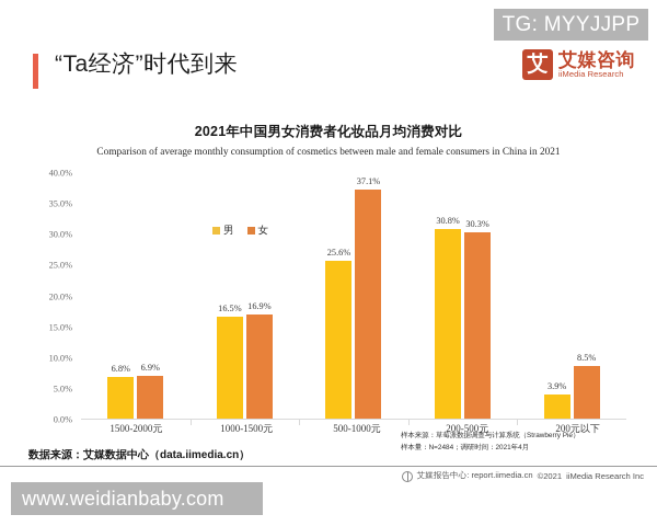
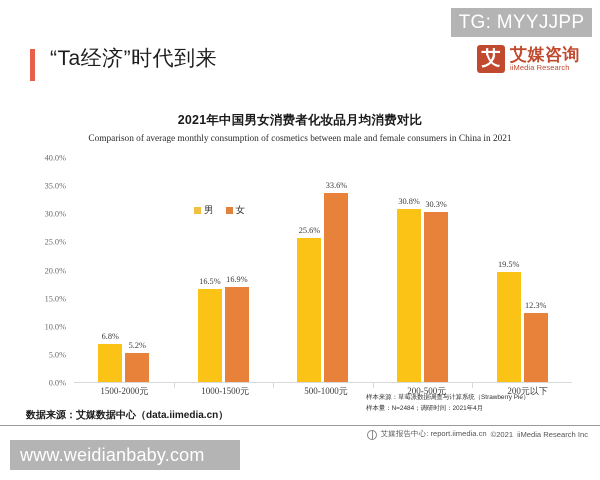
女/1500-2000元: 6.9% -> 5.2%
女/500-1000元: 37.1% -> 33.6%
男/200元以下: 3.9% -> 19.5%
女/200元以下: 8.5% -> 12.3%
